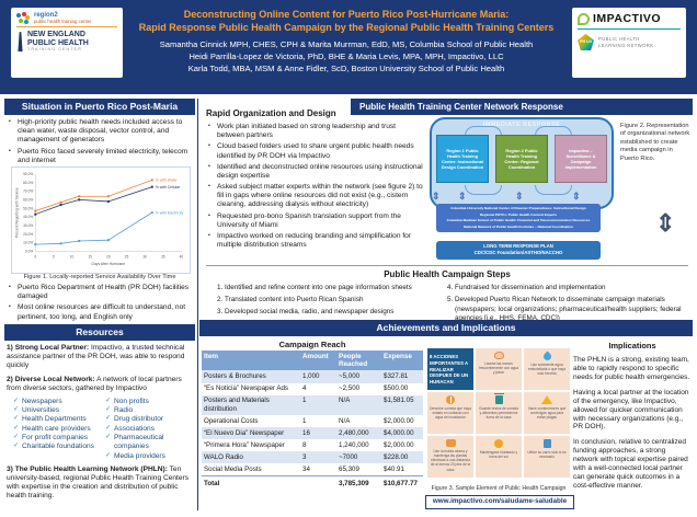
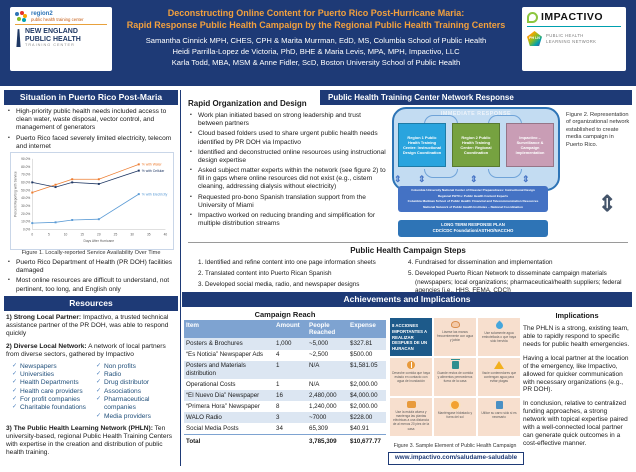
% with Cellular/0: 40% -> 60%
